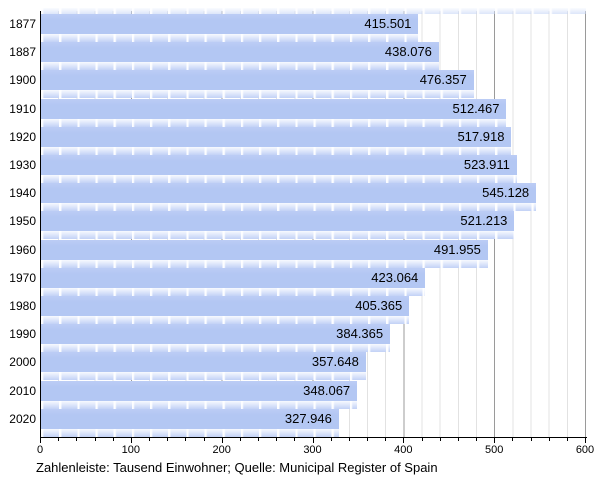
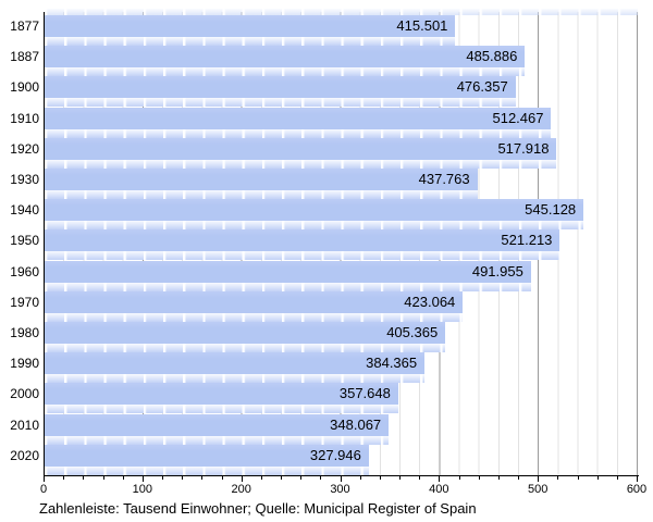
1887: 438.076 -> 485.886
1930: 523.911 -> 437.763
